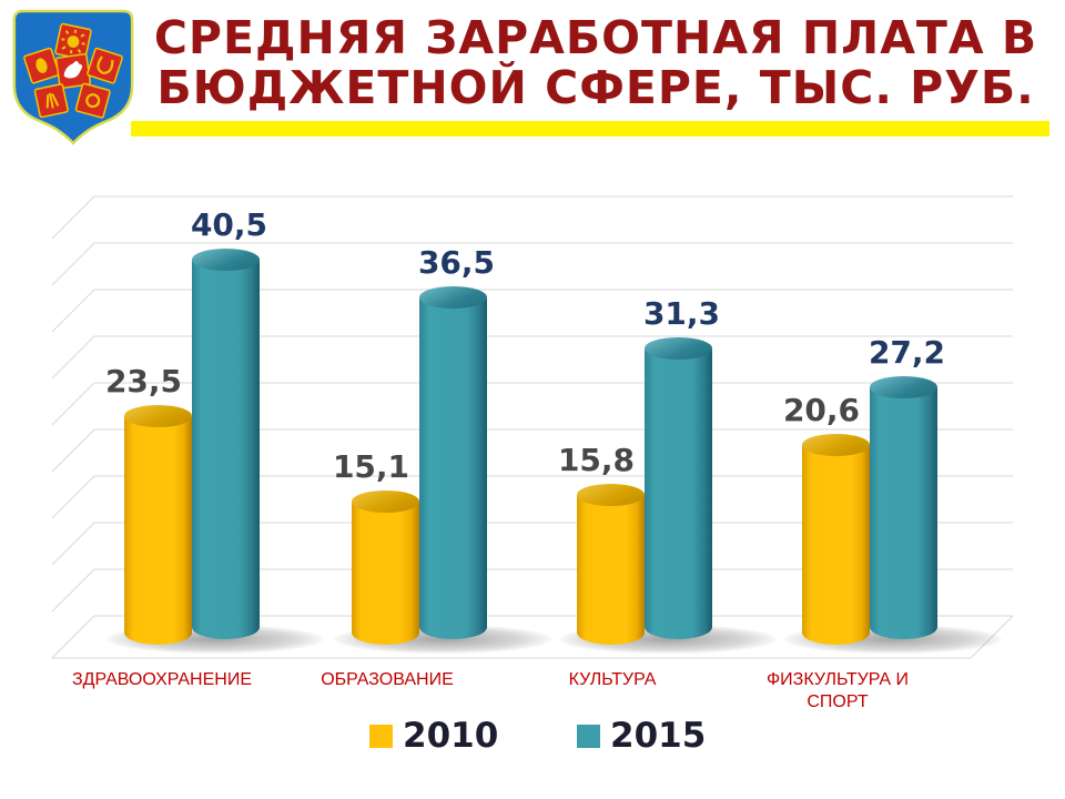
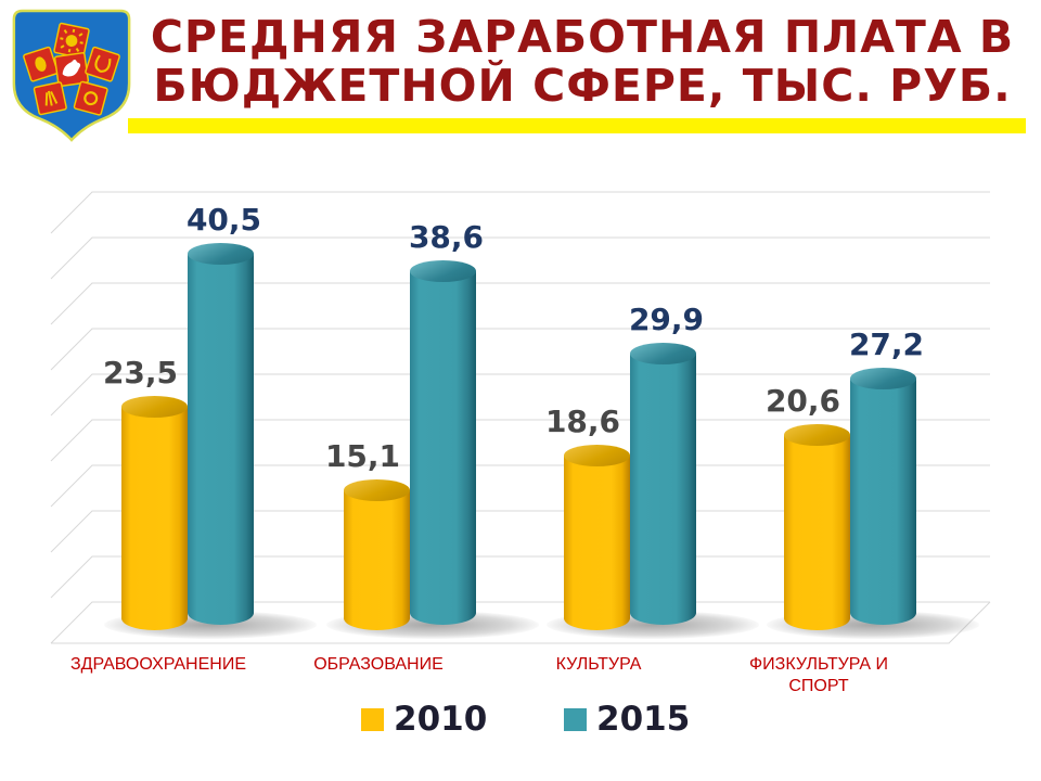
2015/ОБРАЗОВАНИЕ: 36,5 -> 38,6
2010/КУЛЬТУРА: 15,8 -> 18,6
2015/КУЛЬТУРА: 31,3 -> 29,9
